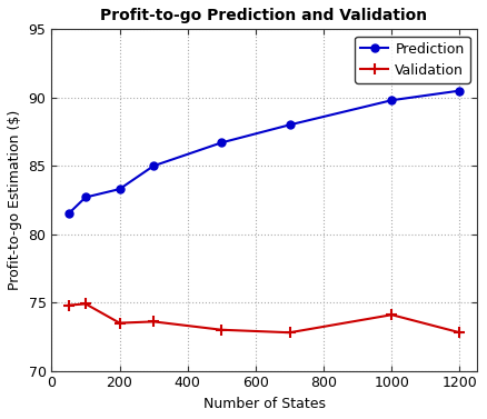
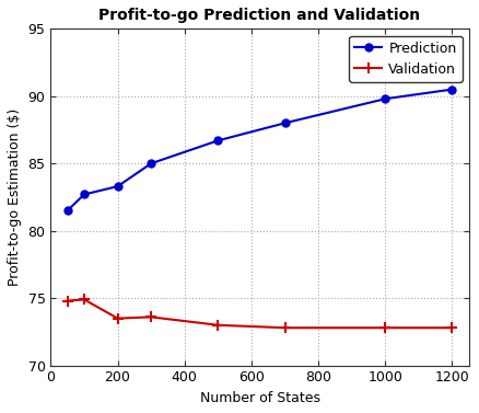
Validation/1000: 74.1 -> 72.8
